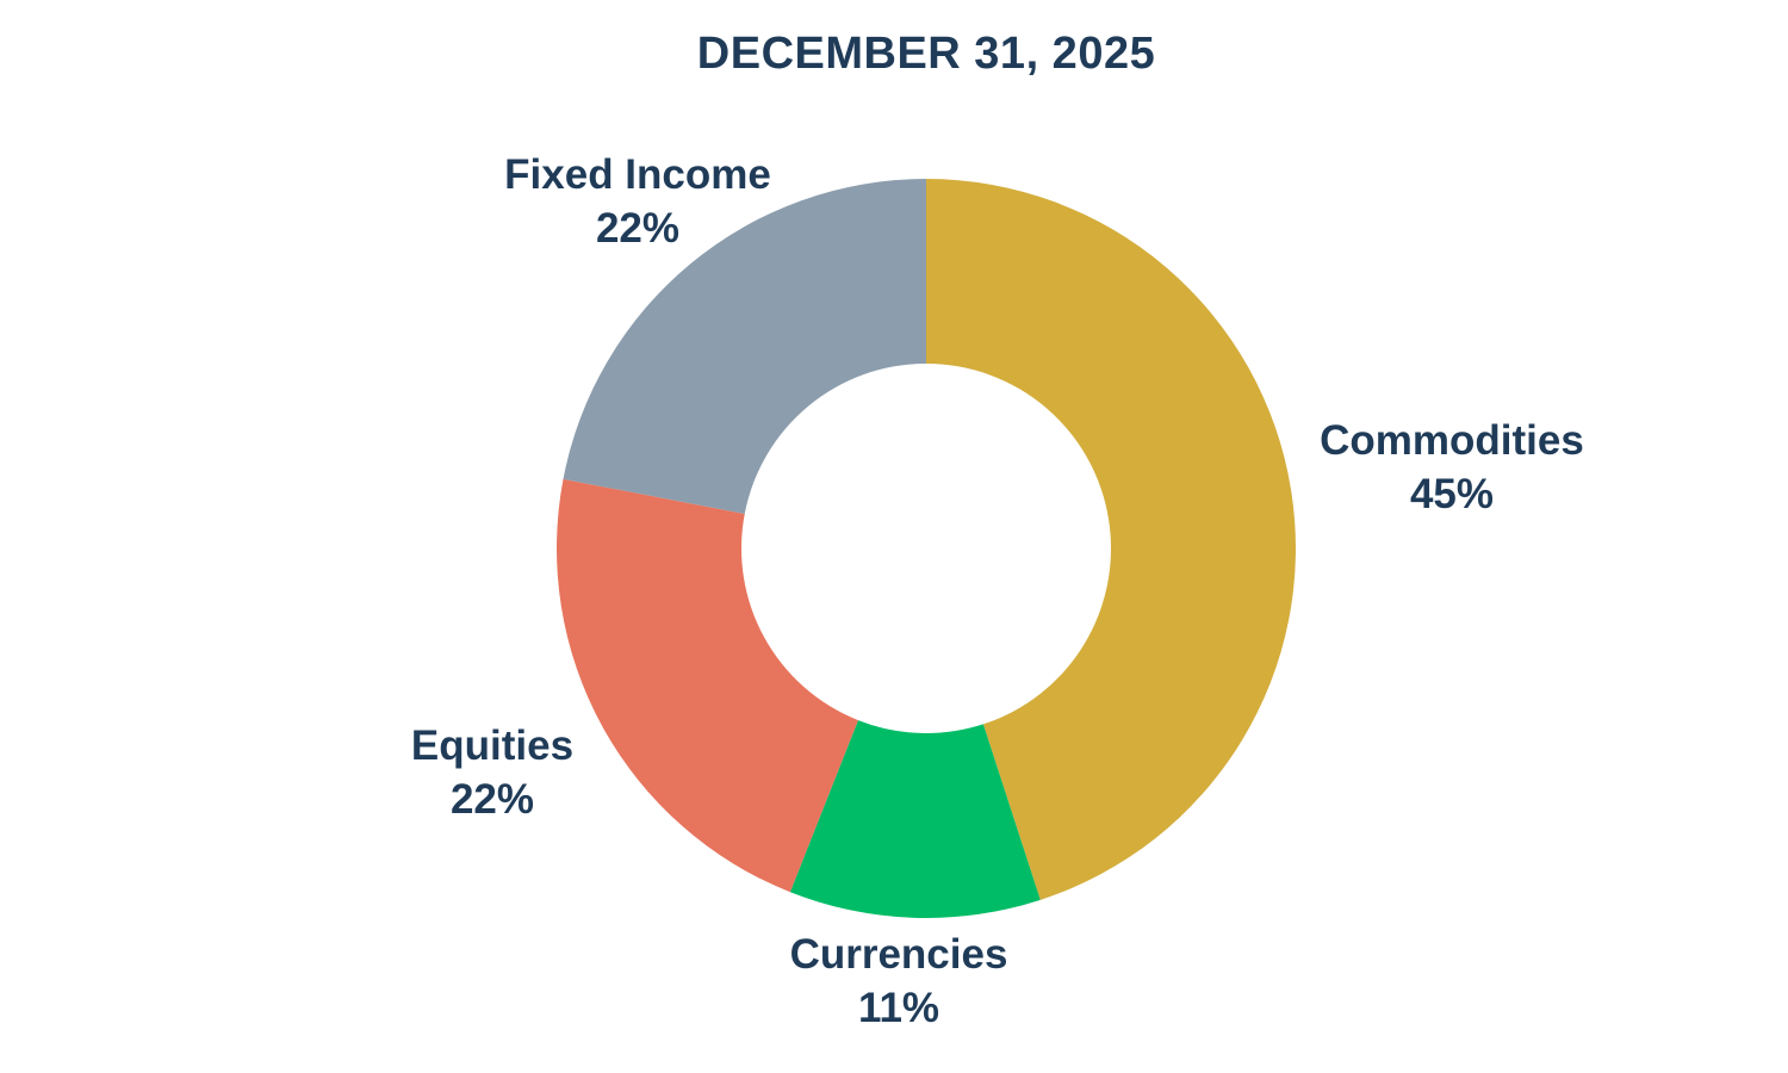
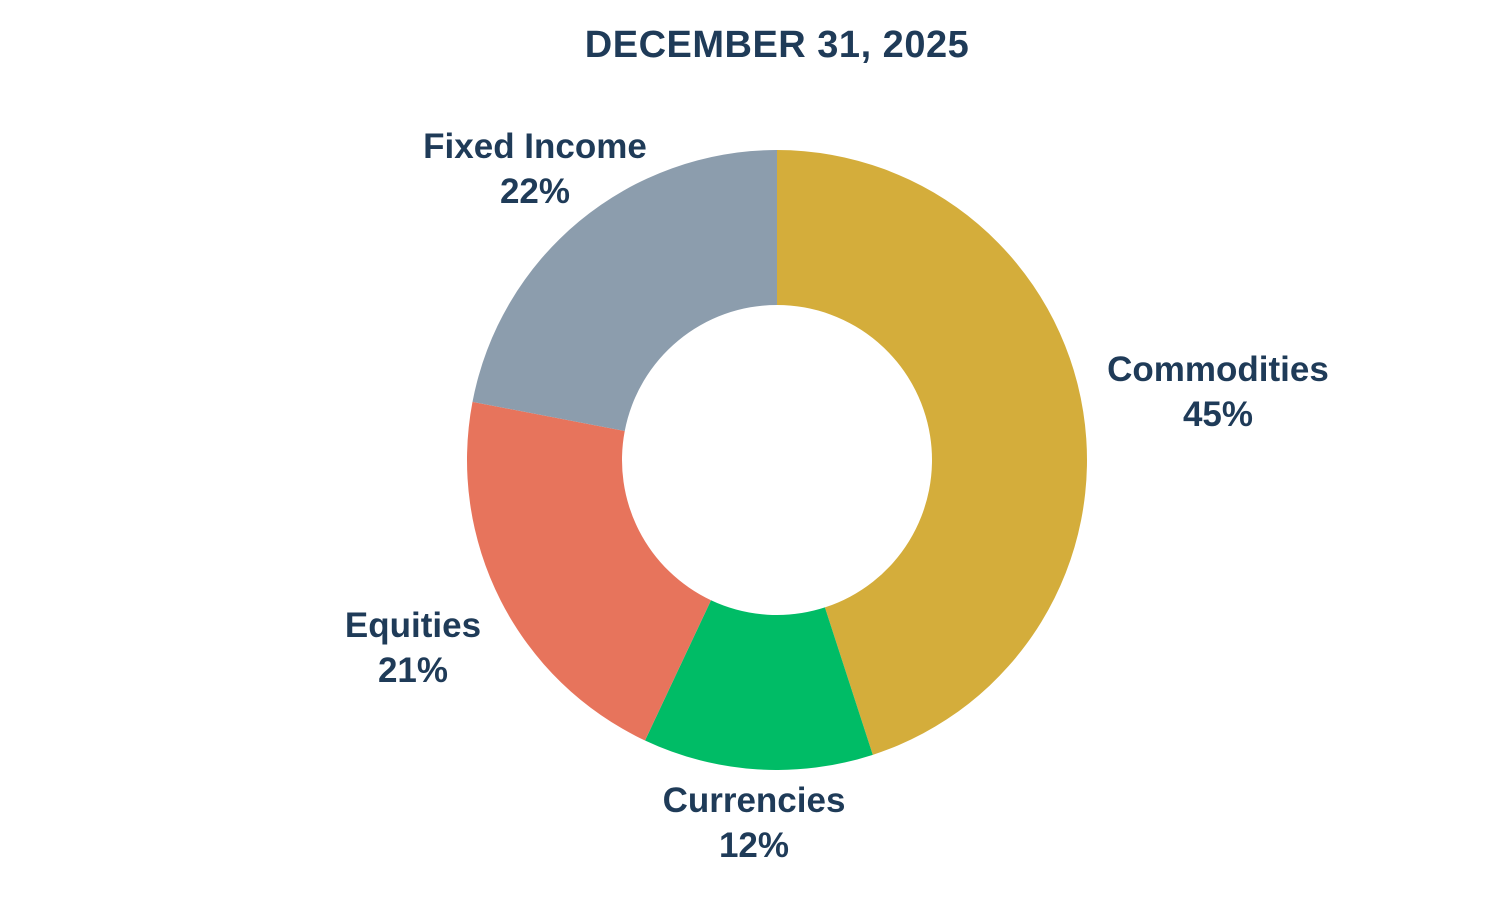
Currencies: 11% -> 12%
Equities: 22% -> 21%
